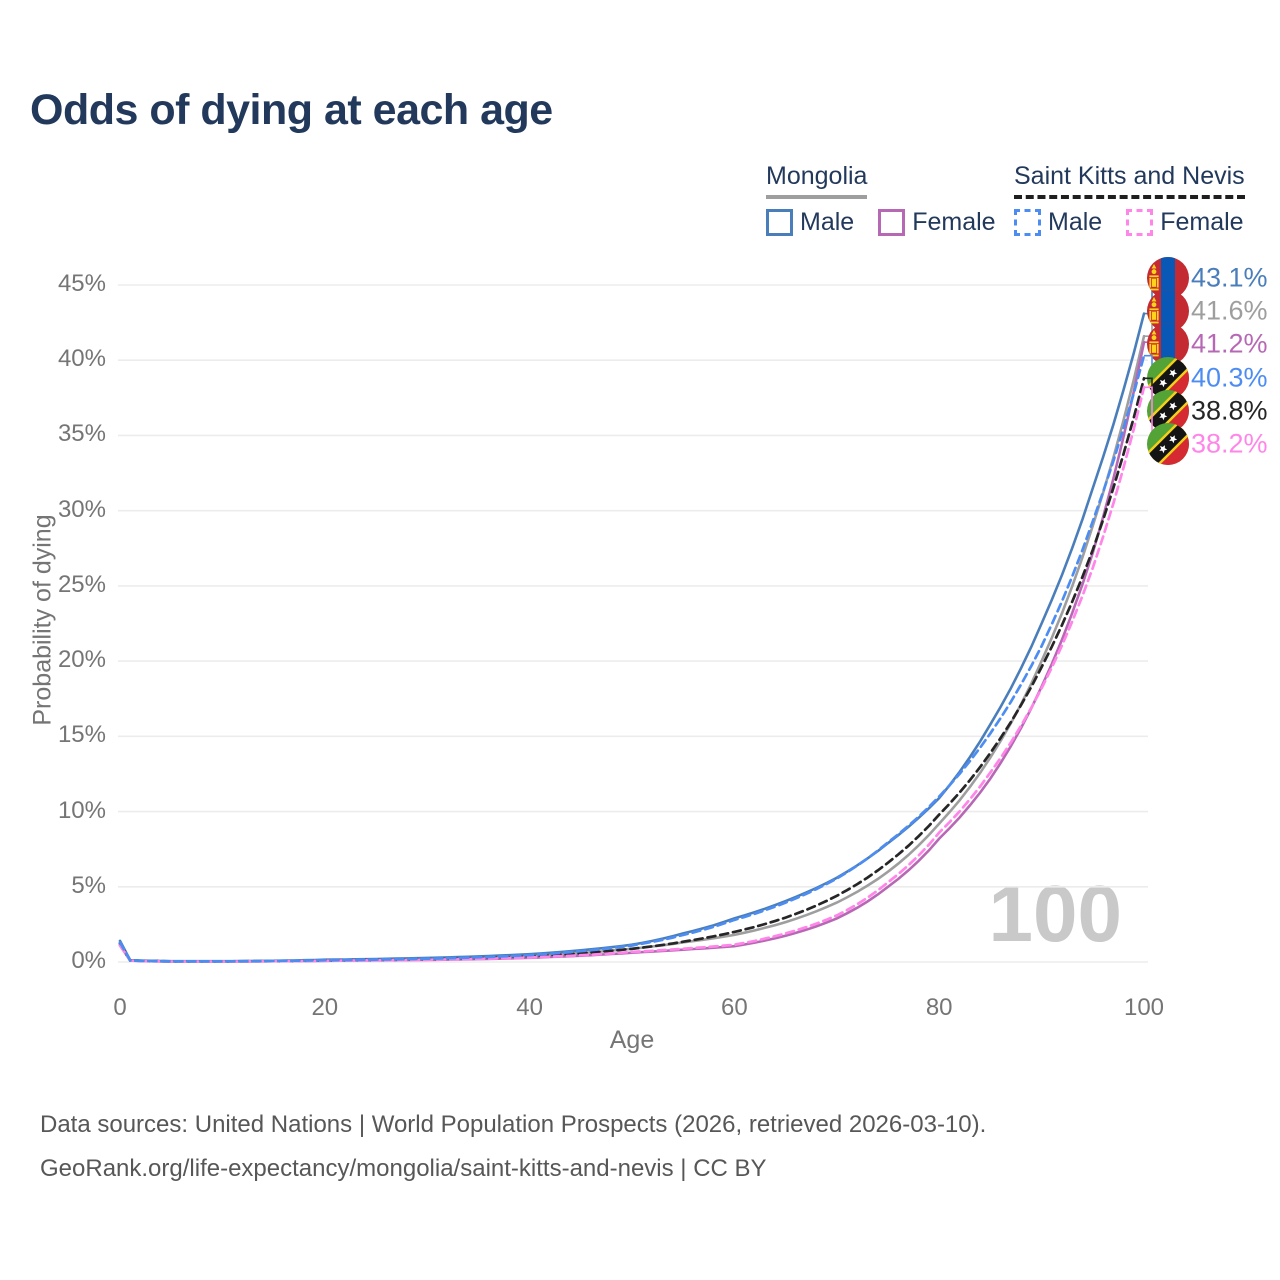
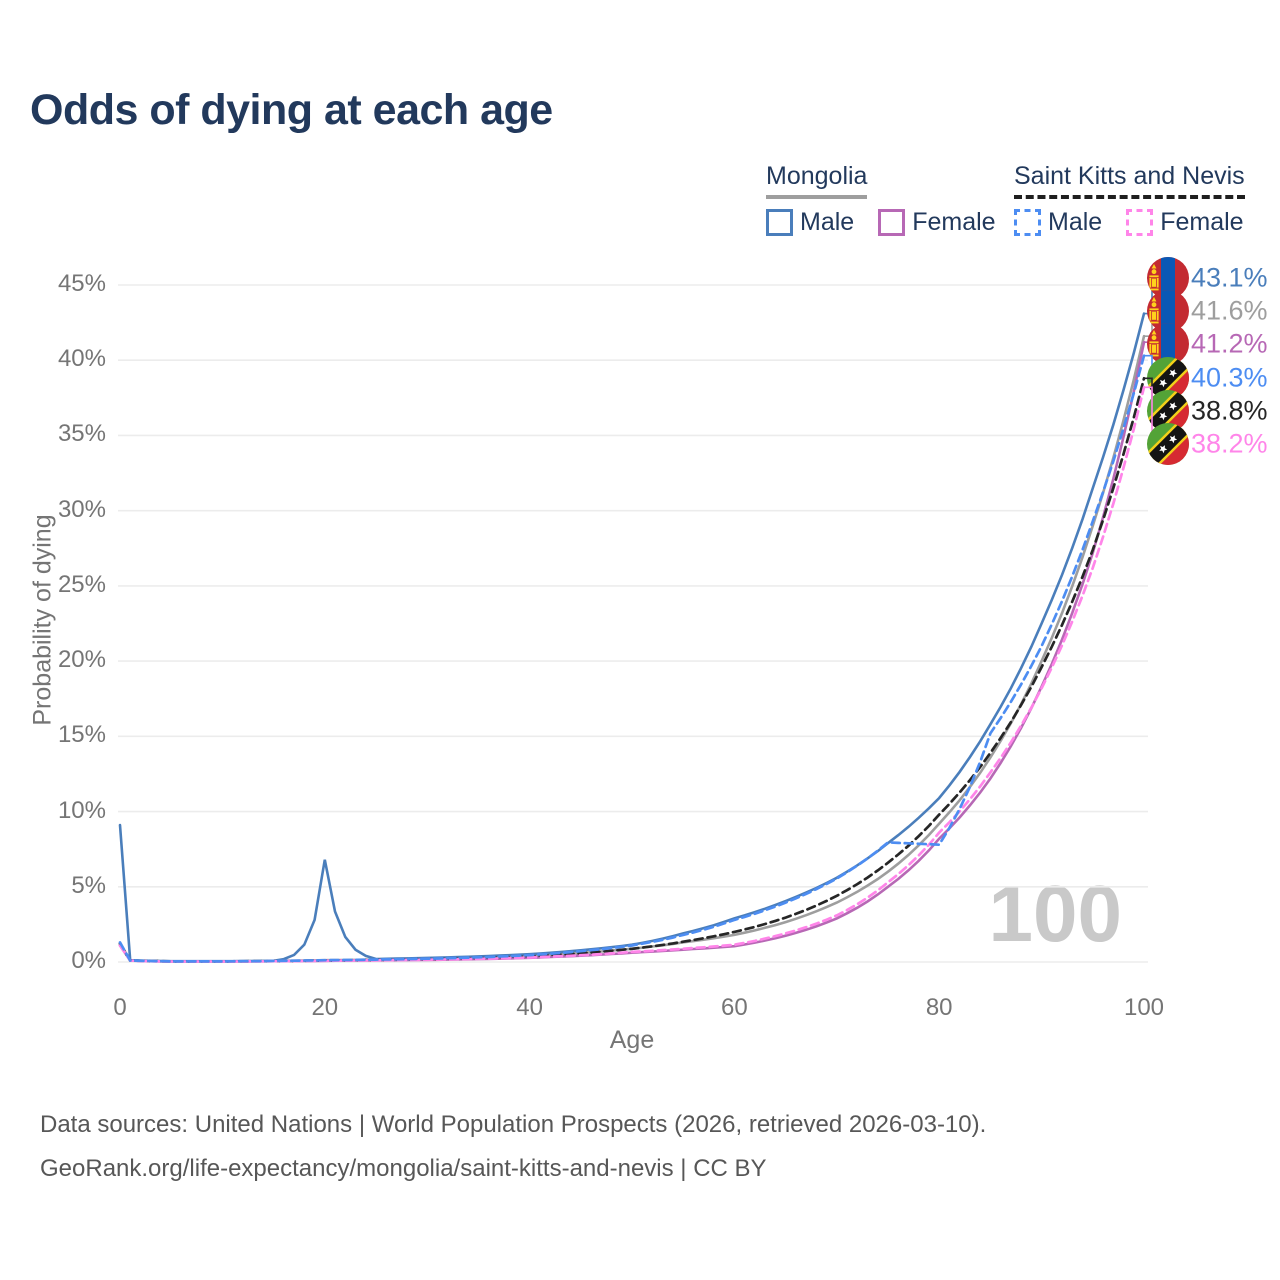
Mongolia Male/0: 1.4% -> 9.1%
Mongolia Male/20: 0.1% -> 6.8%
Saint Kitts and Nevis Male/80: 11.0% -> 7.8%
